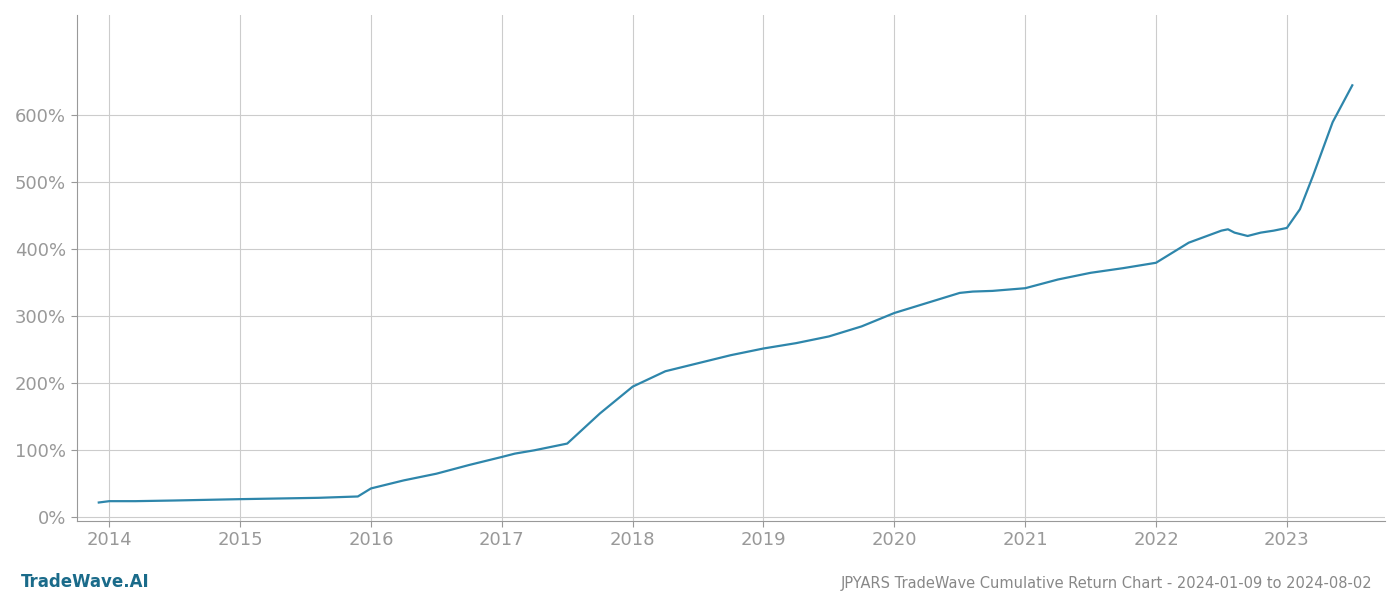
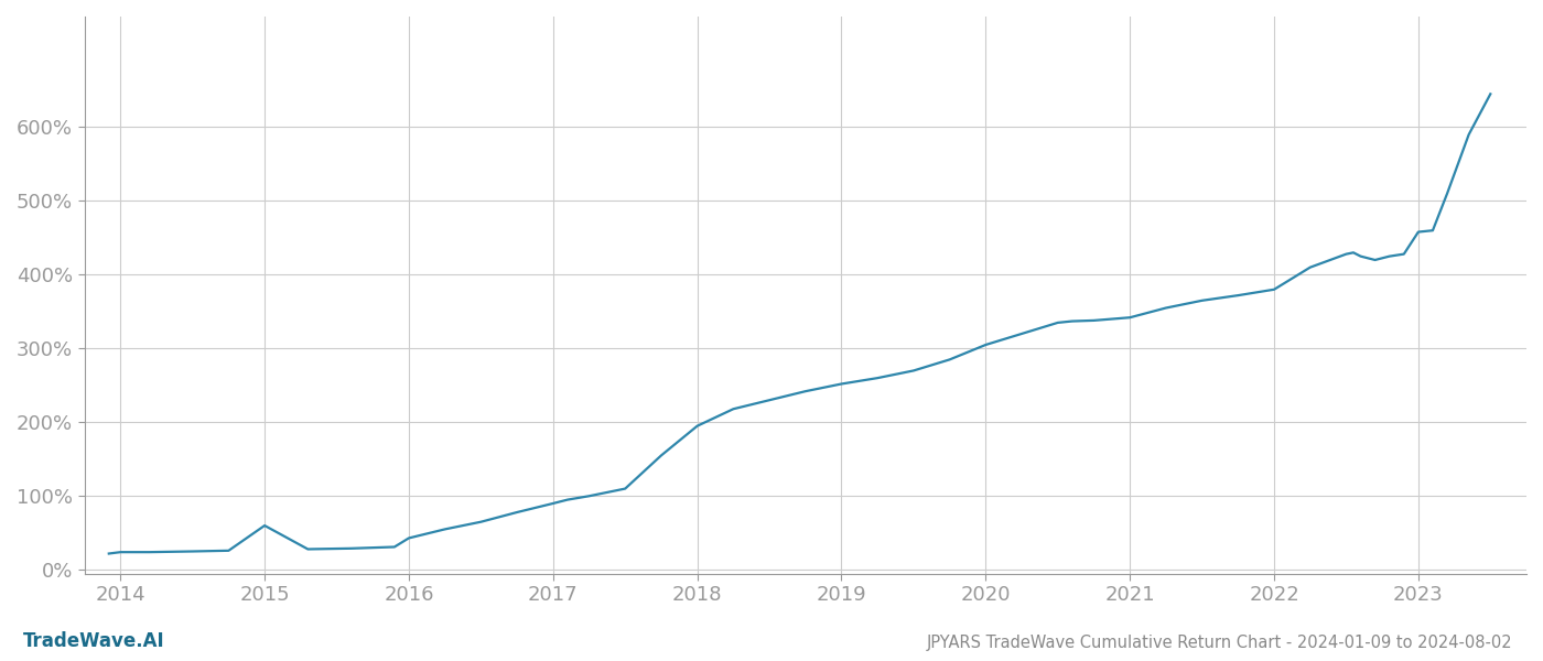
2015: 27% -> 60%
2023: 432% -> 458%
